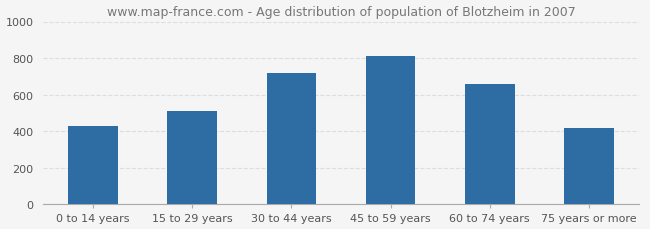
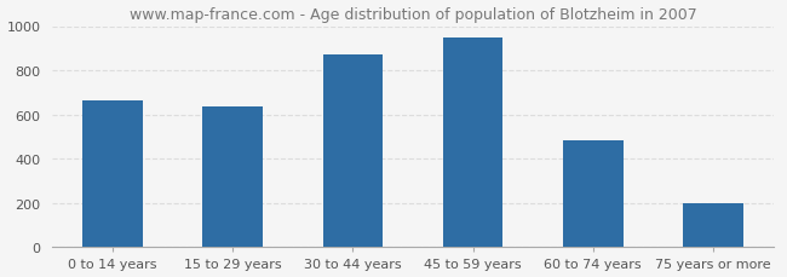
0 to 14 years: 430 -> 660
15 to 29 years: 510 -> 640
30 to 44 years: 720 -> 870
45 to 59 years: 810 -> 950
60 to 74 years: 660 -> 480
75 years or more: 420 -> 200
